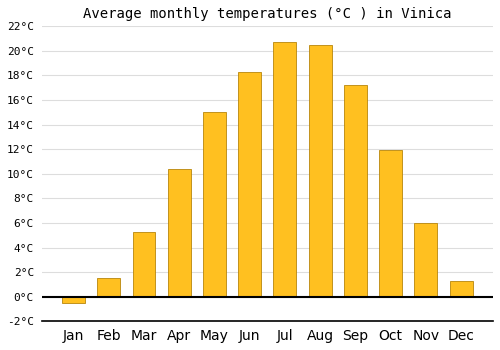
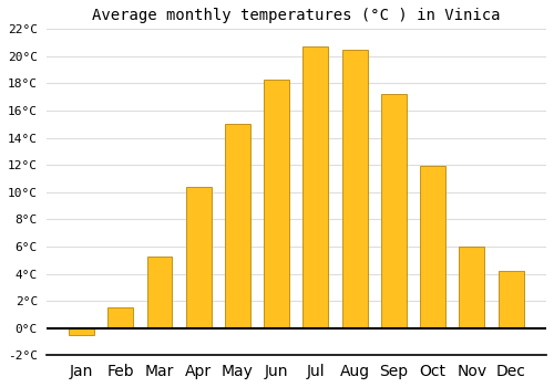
Dec: 1.3°C -> 4.2°C
